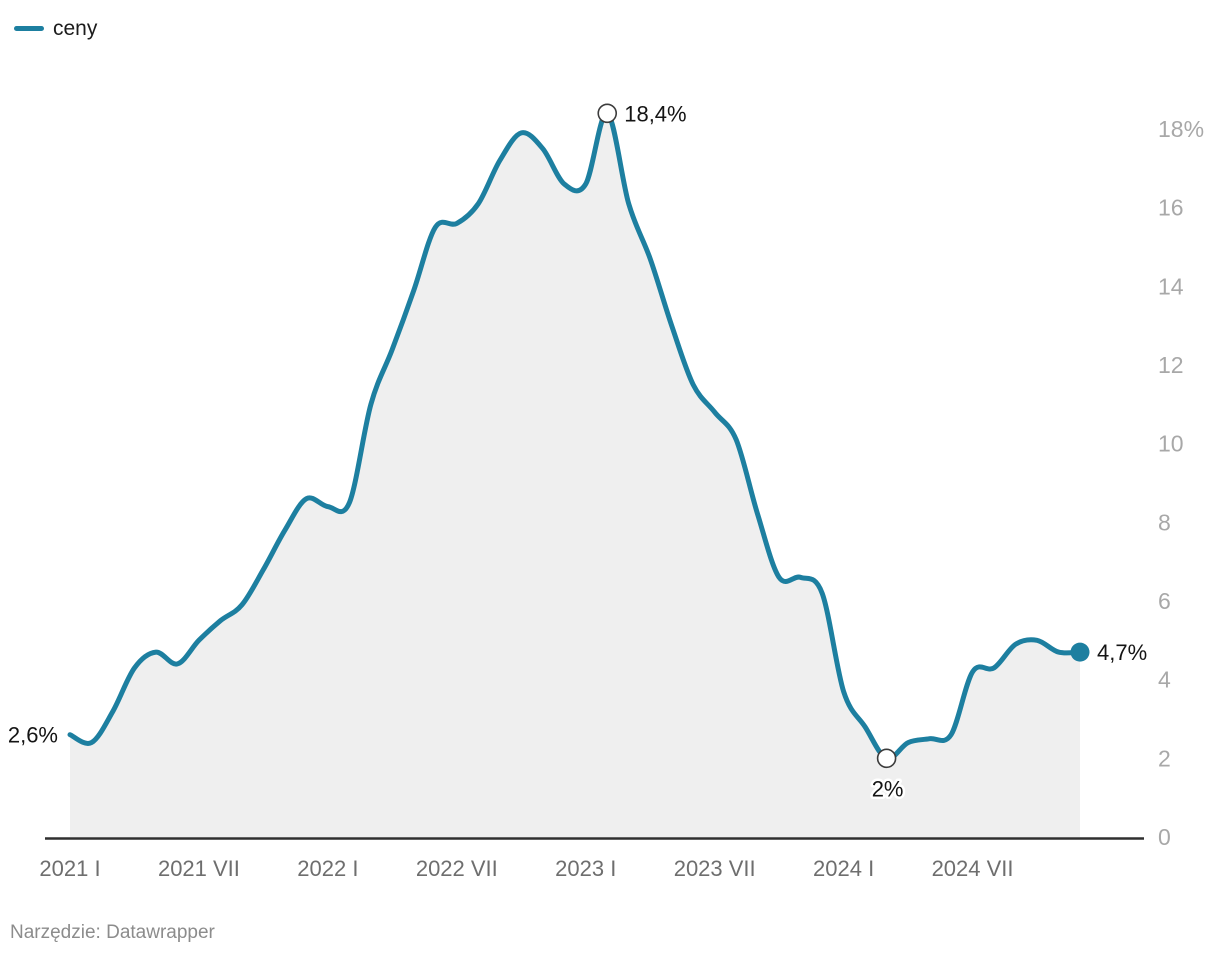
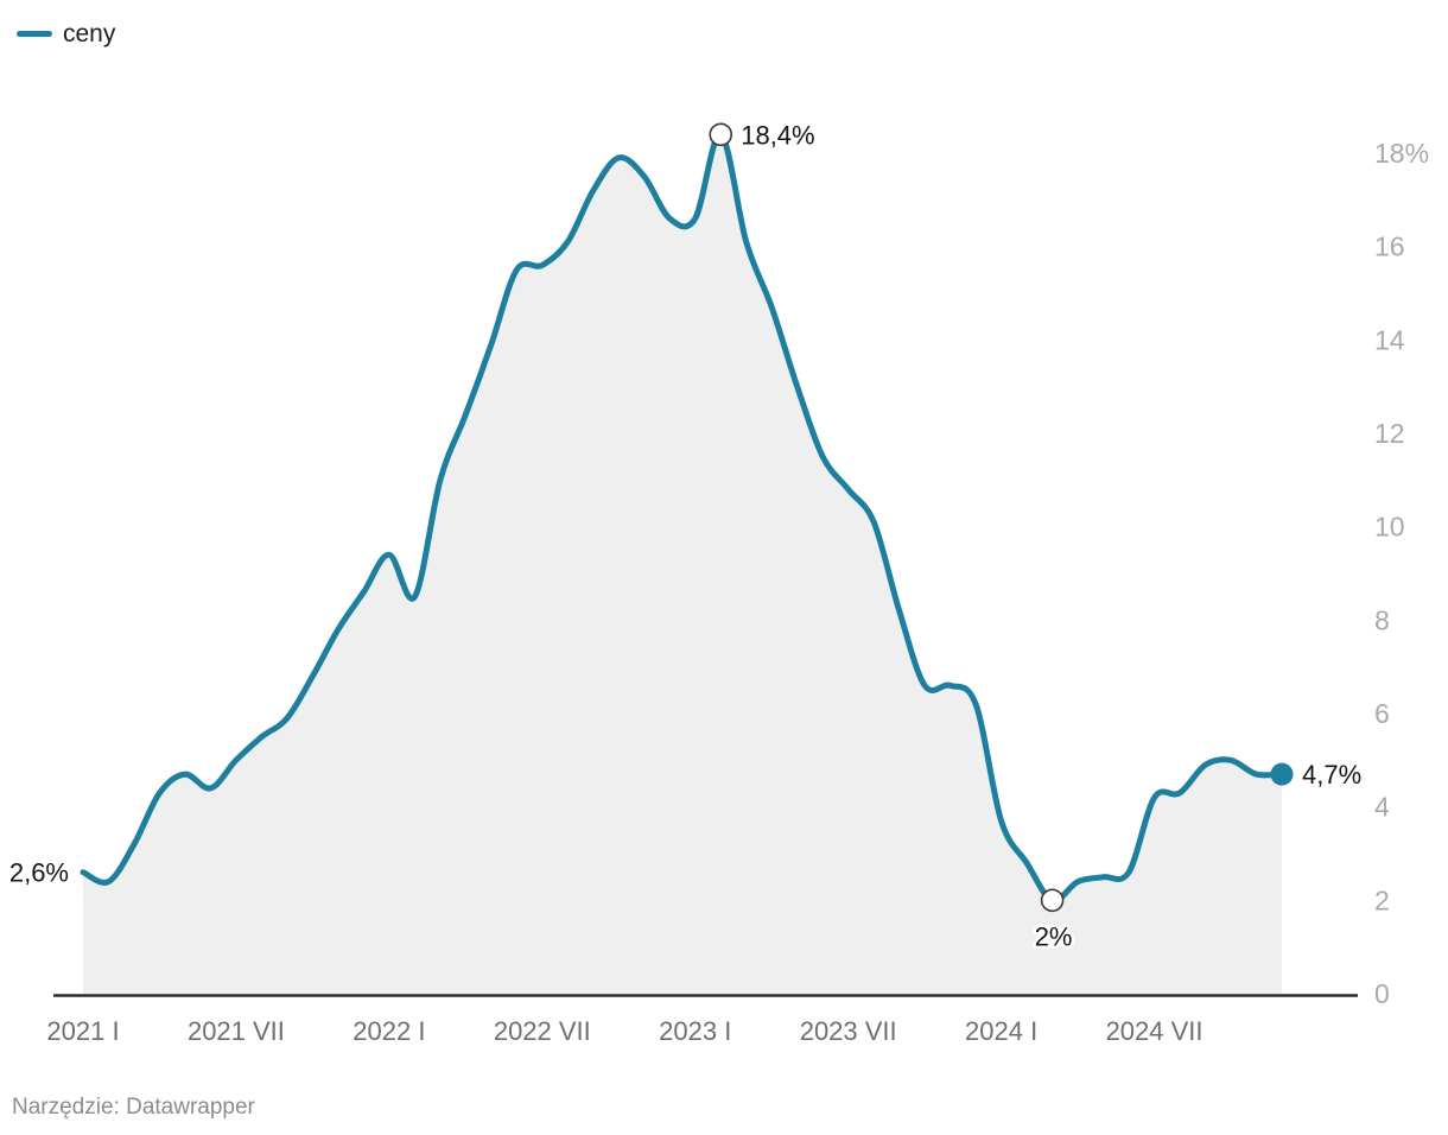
2022 I: 8.4% -> 9.4%
